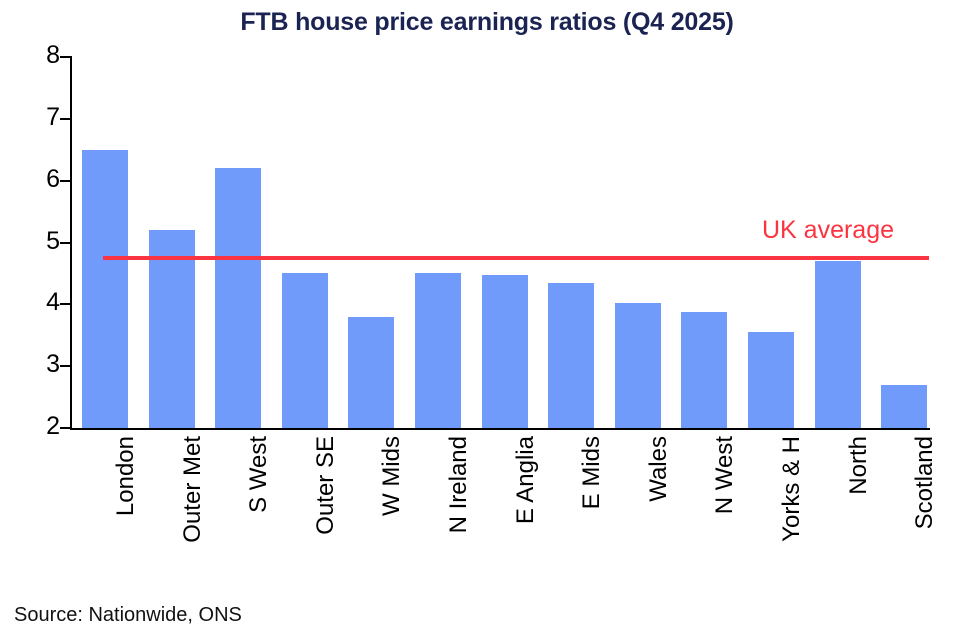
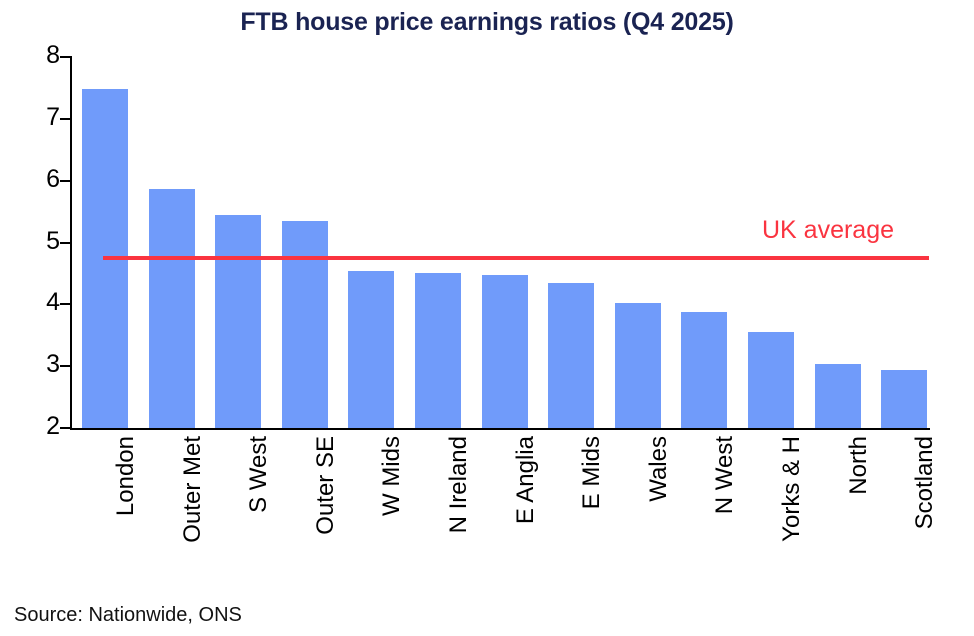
London: 6.5 -> 7.5
Outer Met: 5.2 -> 5.9
S West: 6.2 -> 5.5
Outer SE: 4.5 -> 5.3
W Mids: 3.8 -> 4.5
North: 4.7 -> 3.0
Scotland: 2.7 -> 2.9
